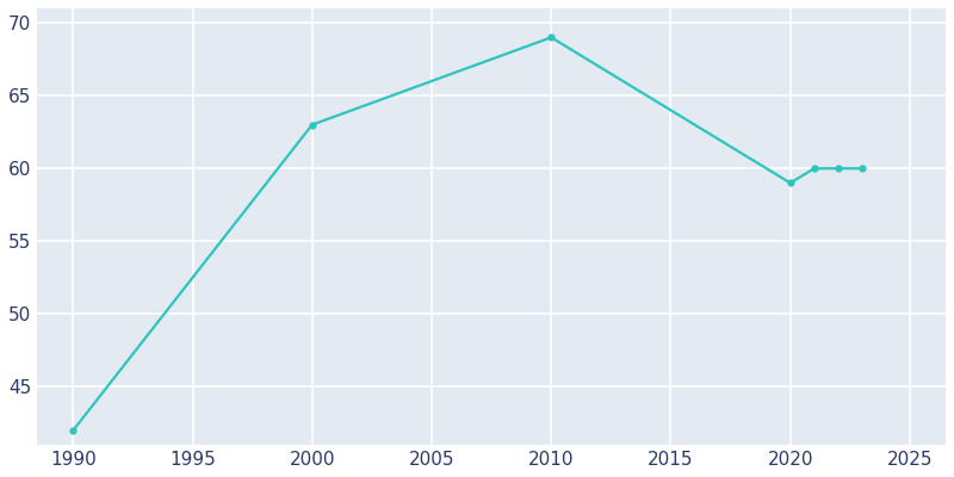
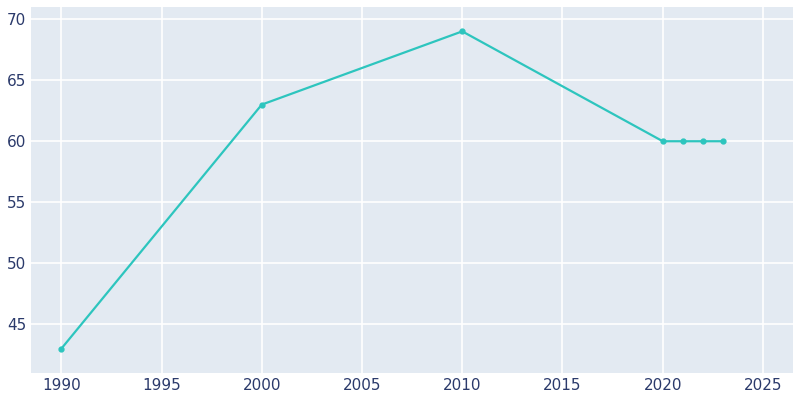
1990: 42 -> 43
2020: 59 -> 60
